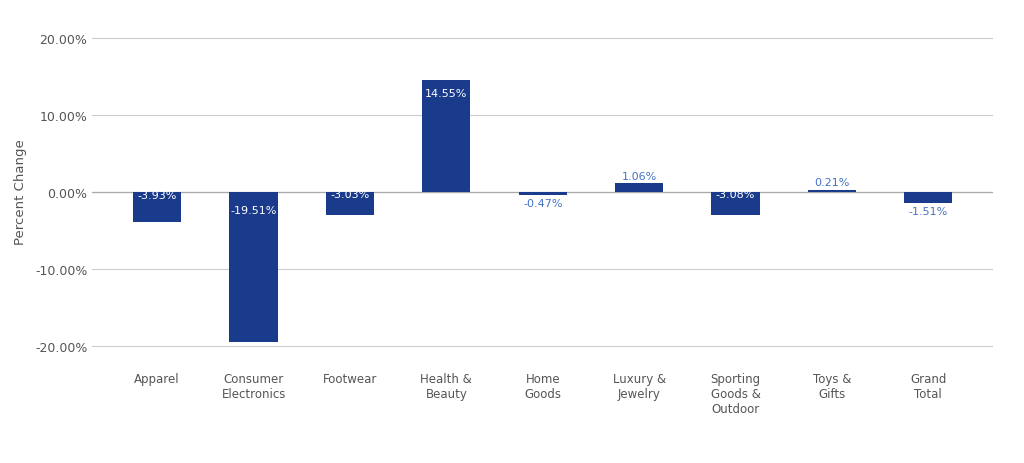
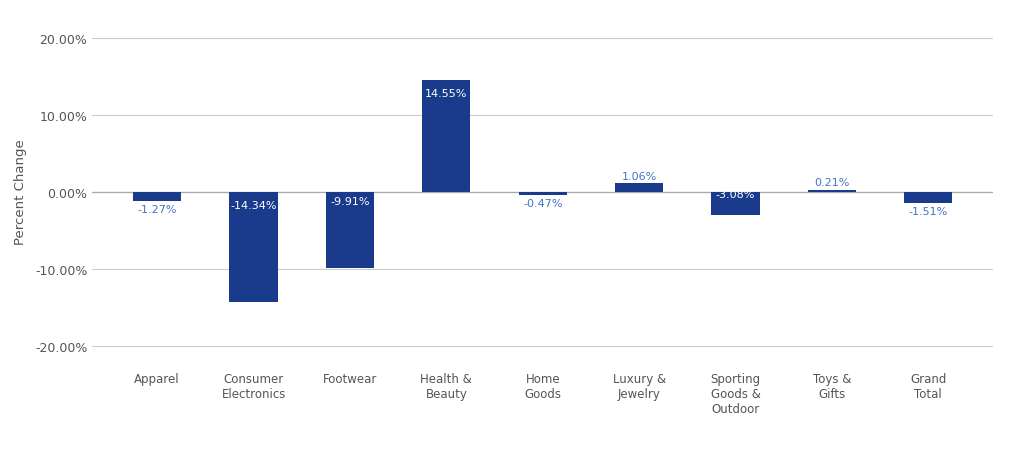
Apparel: -3.93% -> -1.27%
Consumer Electronics: -19.51% -> -14.34%
Footwear: -3.03% -> -9.91%
